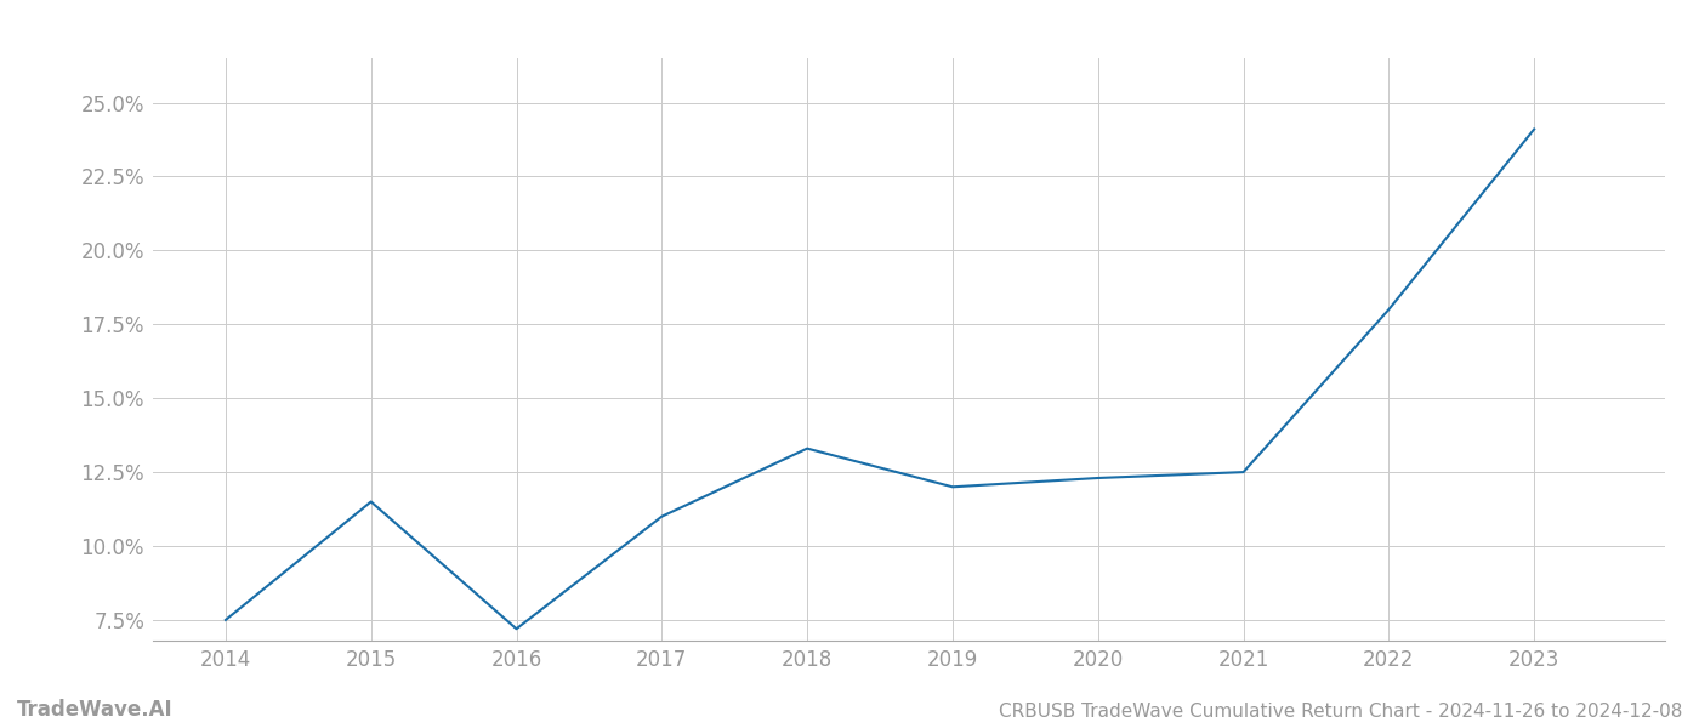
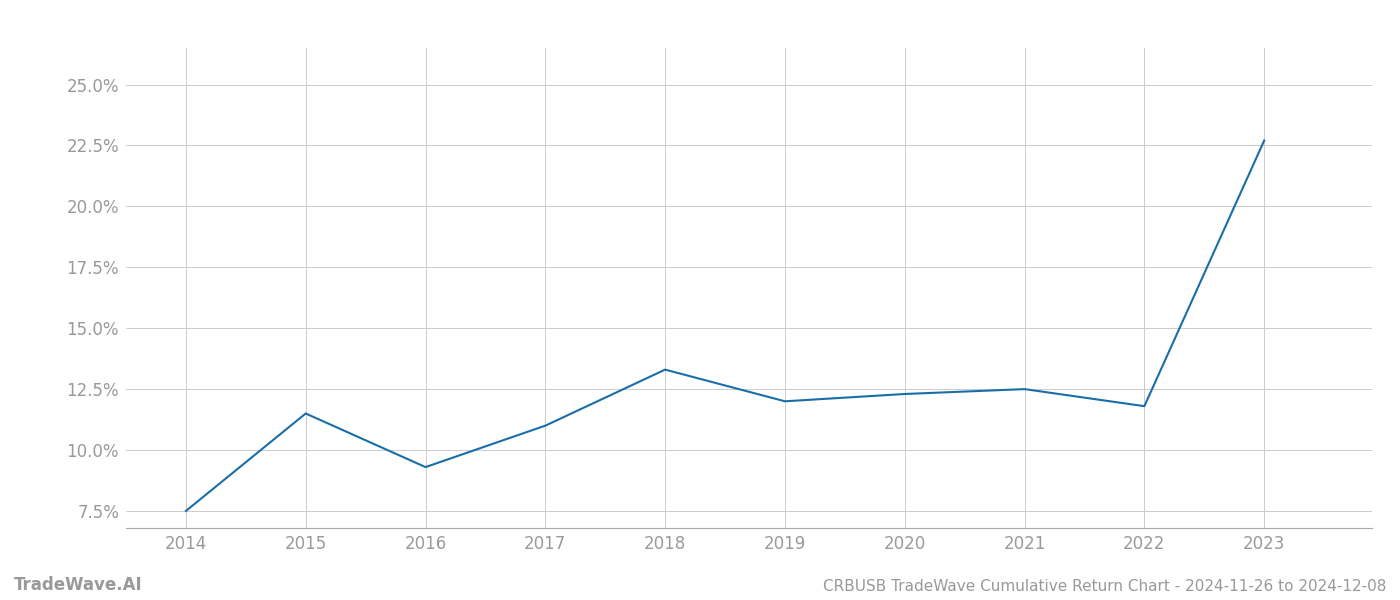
2016: 7.2% -> 9.3%
2022: 18.0% -> 11.8%
2023: 24.1% -> 22.7%
